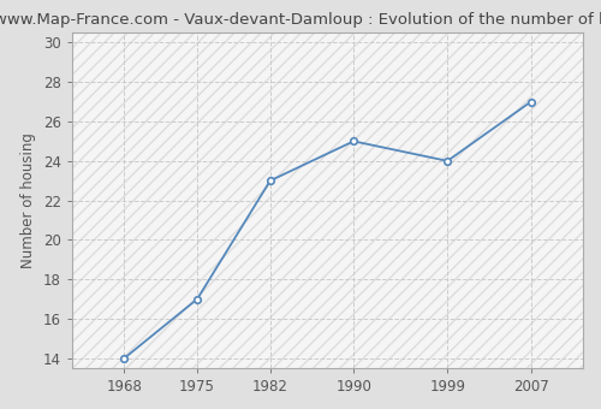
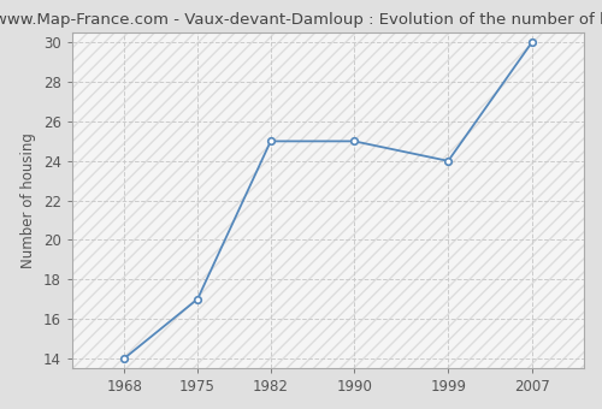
1982: 23 -> 25
2007: 27 -> 30
